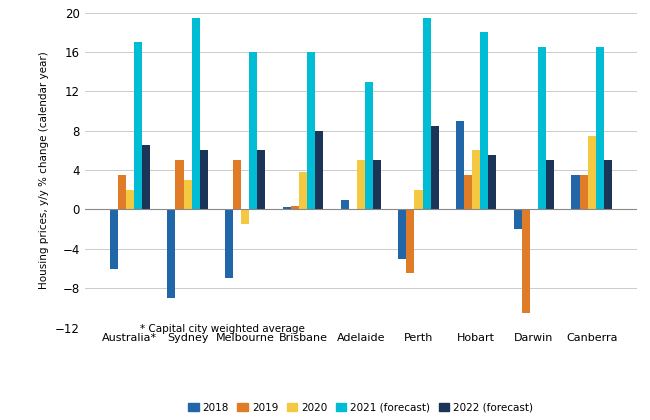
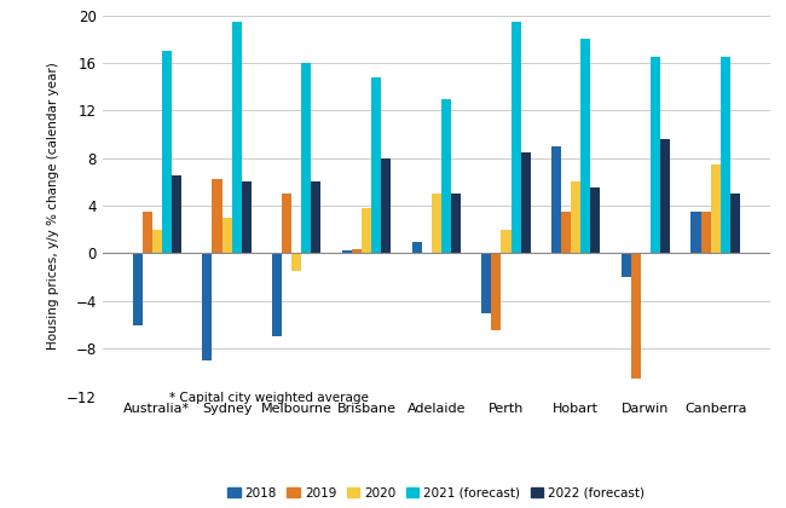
2019/Sydney: 5.0 -> 6.2
2021 (forecast)/Brisbane: 16.0 -> 14.8
2022 (forecast)/Darwin: 5.0 -> 9.6
